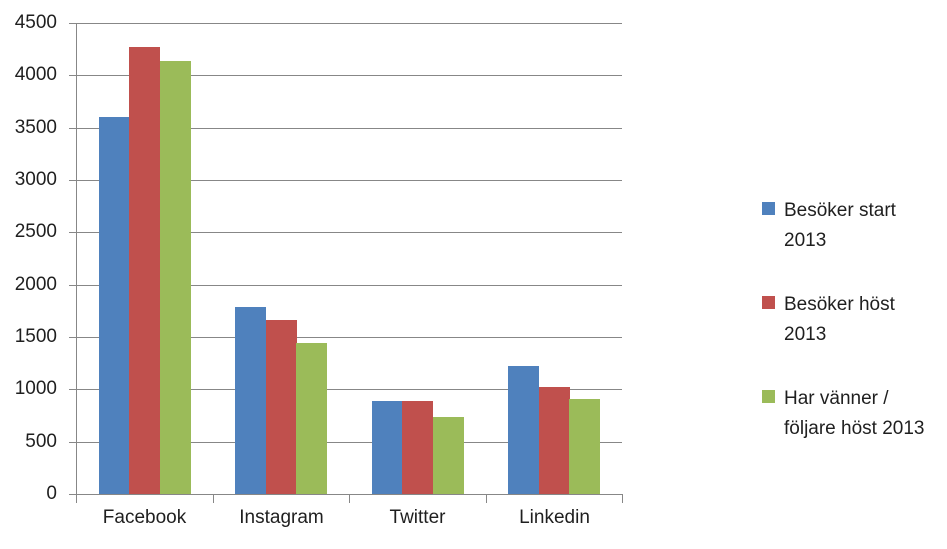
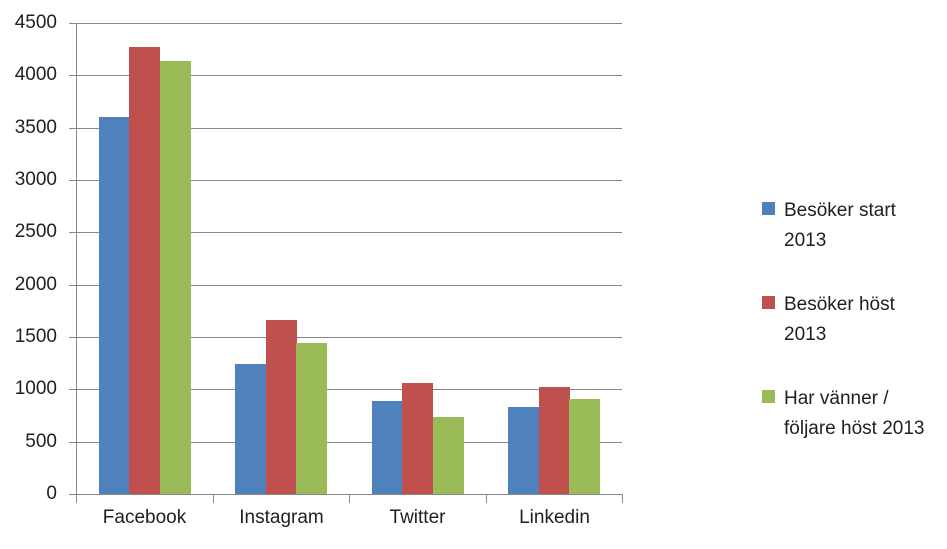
Besöker start 2013/Instagram: 1790 -> 1240
Besöker höst 2013/Twitter: 890 -> 1060
Besöker start 2013/Linkedin: 1220 -> 830
